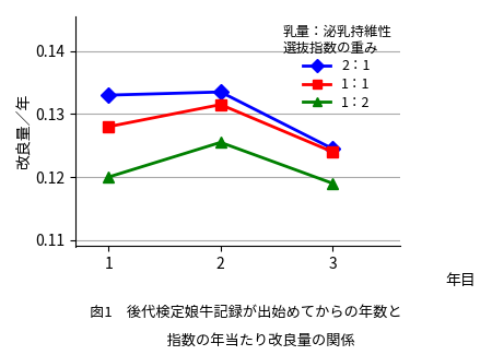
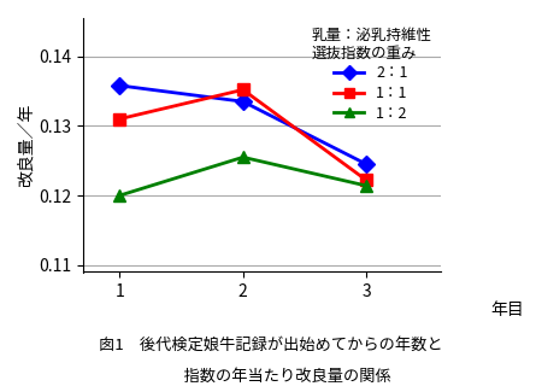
2：1/1: 0.1330 -> 0.1358
1：1/1: 0.1280 -> 0.1310
1：1/2: 0.1315 -> 0.1352
1：1/3: 0.1240 -> 0.1222
1：2/3: 0.1190 -> 0.1214
